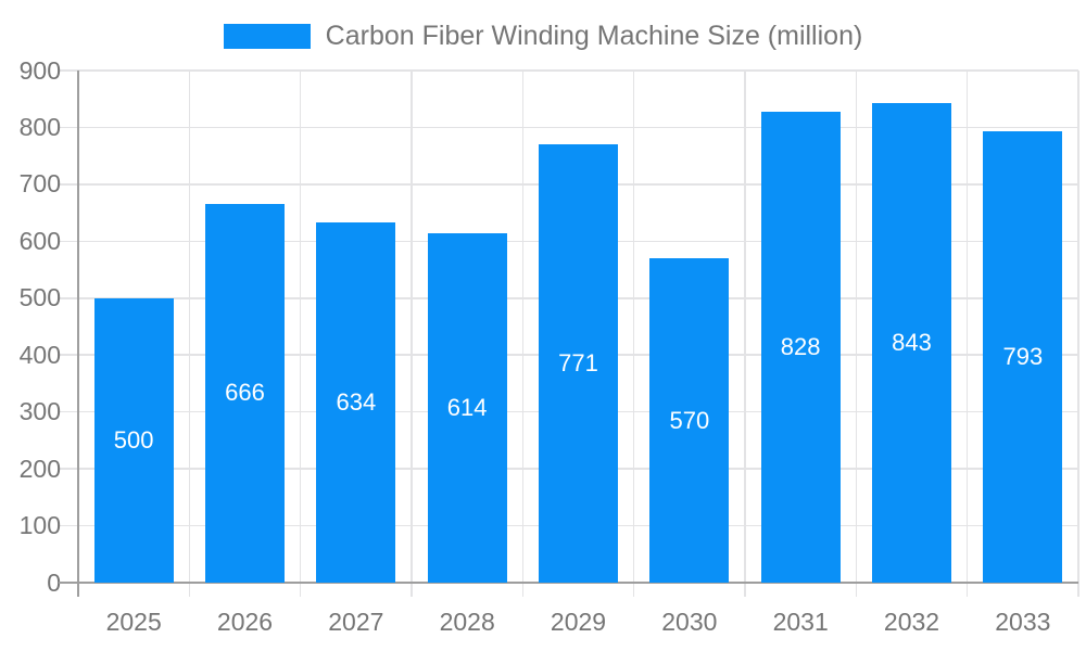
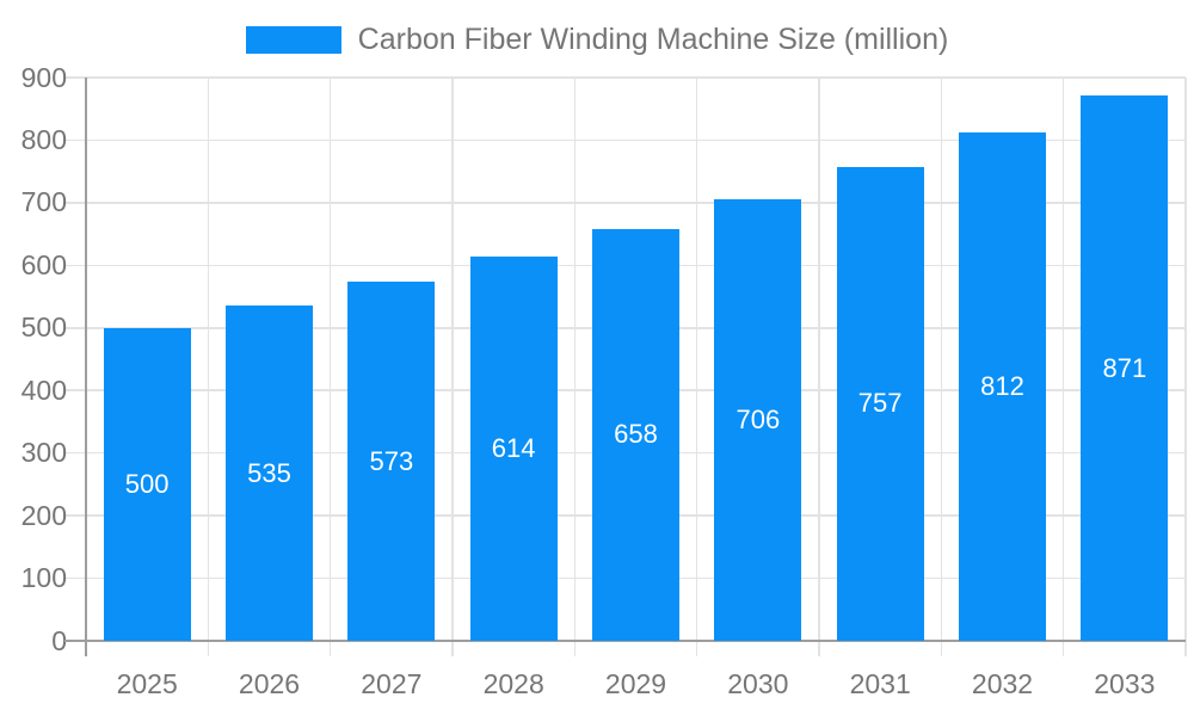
2026: 666 -> 535
2027: 634 -> 573
2029: 771 -> 658
2030: 570 -> 706
2031: 828 -> 757
2032: 843 -> 812
2033: 793 -> 871
